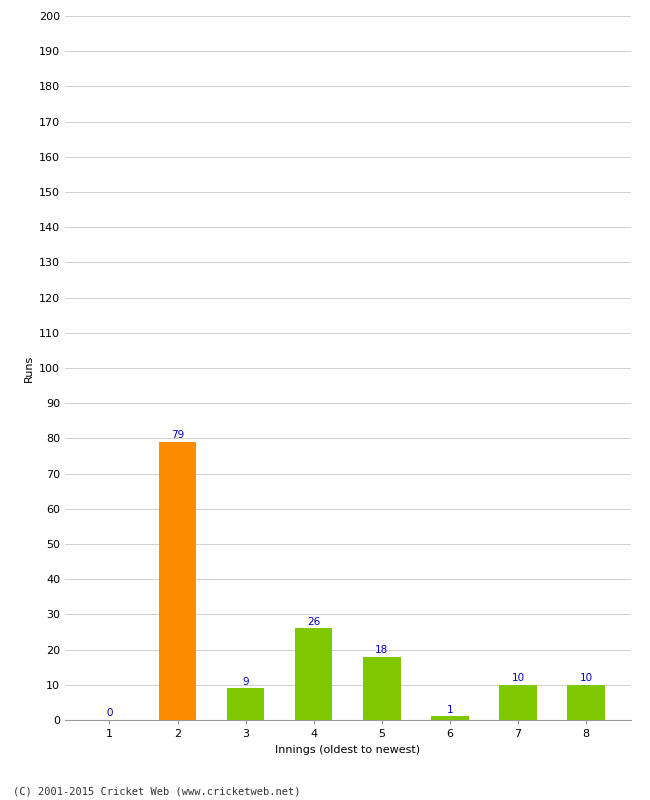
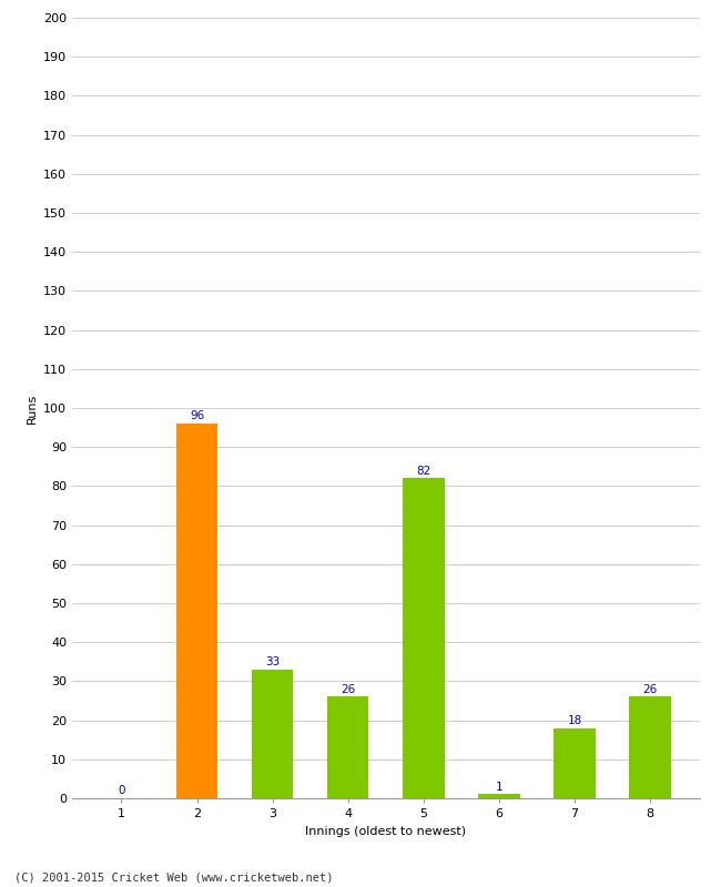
2: 79 -> 96
3: 9 -> 33
5: 18 -> 82
7: 10 -> 18
8: 10 -> 26
